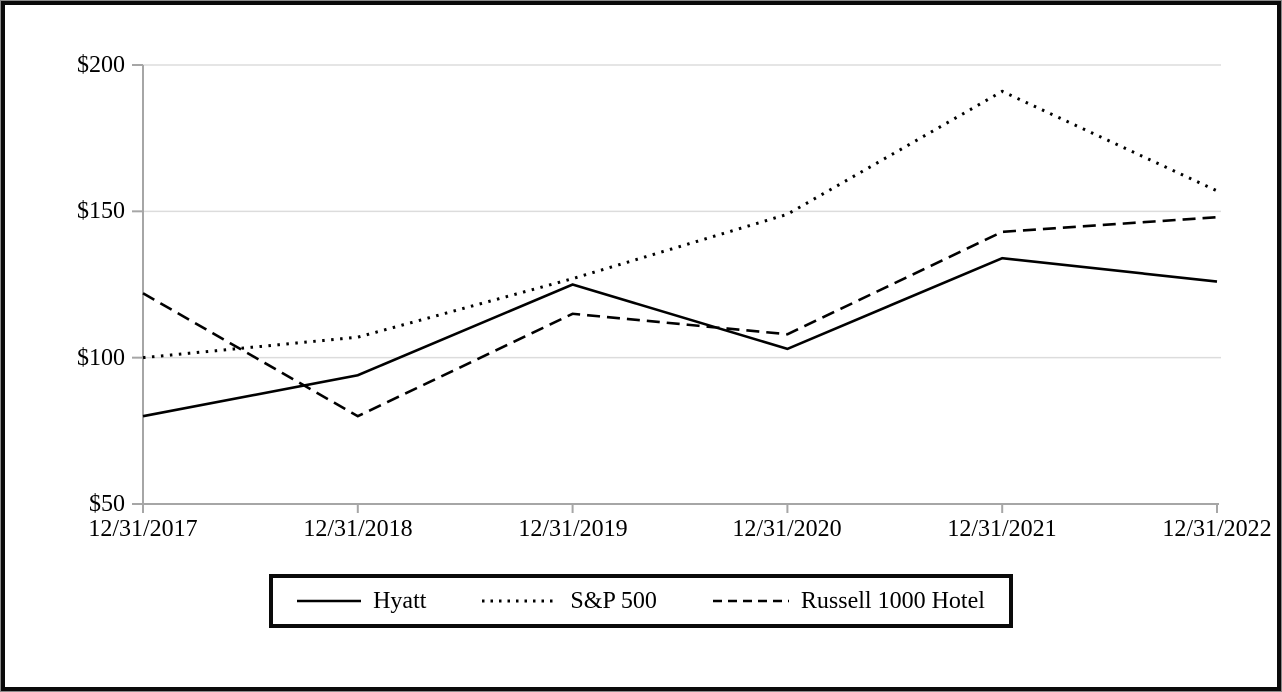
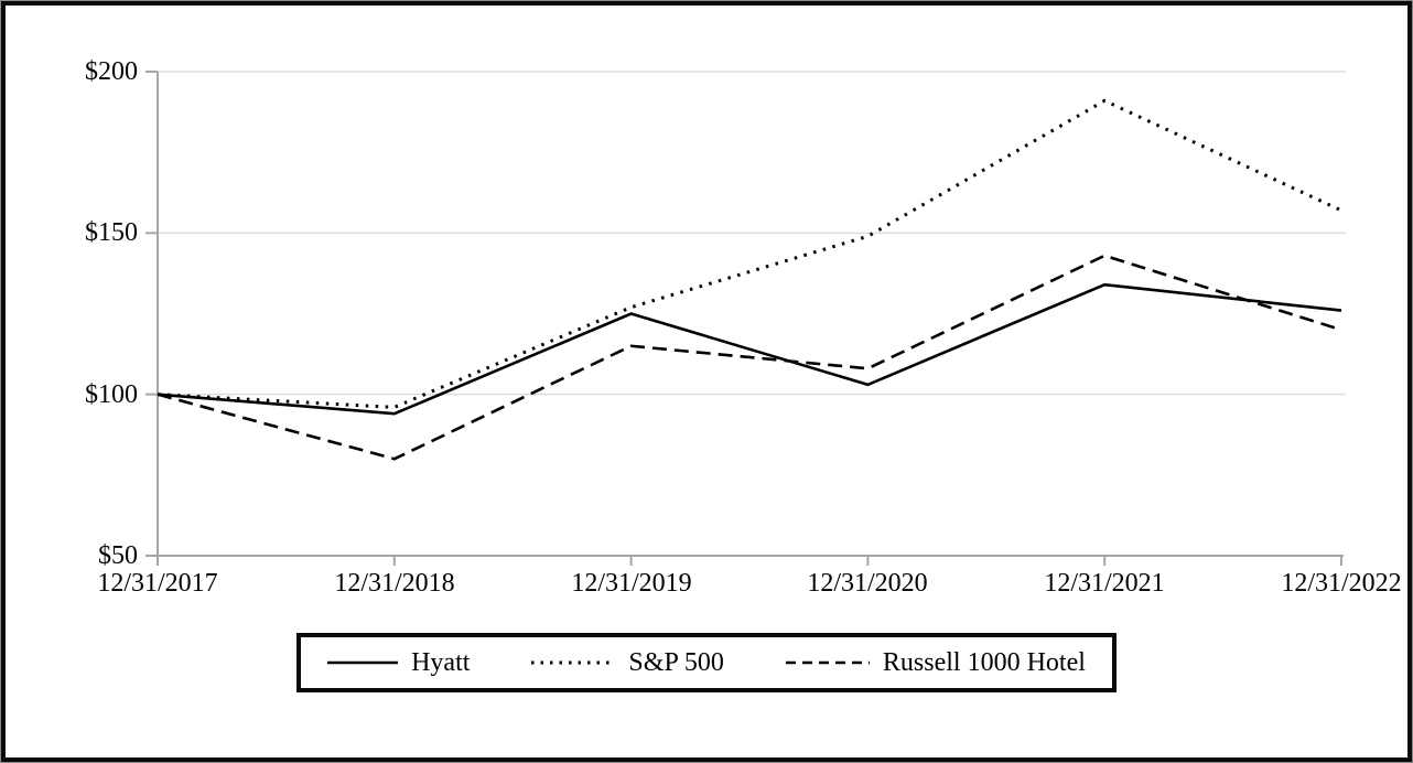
Hyatt/12/31/2017: $80 -> $100
Russell 1000 Hotel/12/31/2017: $122 -> $100
S&P 500/12/31/2018: $107 -> $96
Russell 1000 Hotel/12/31/2022: $148 -> $120
